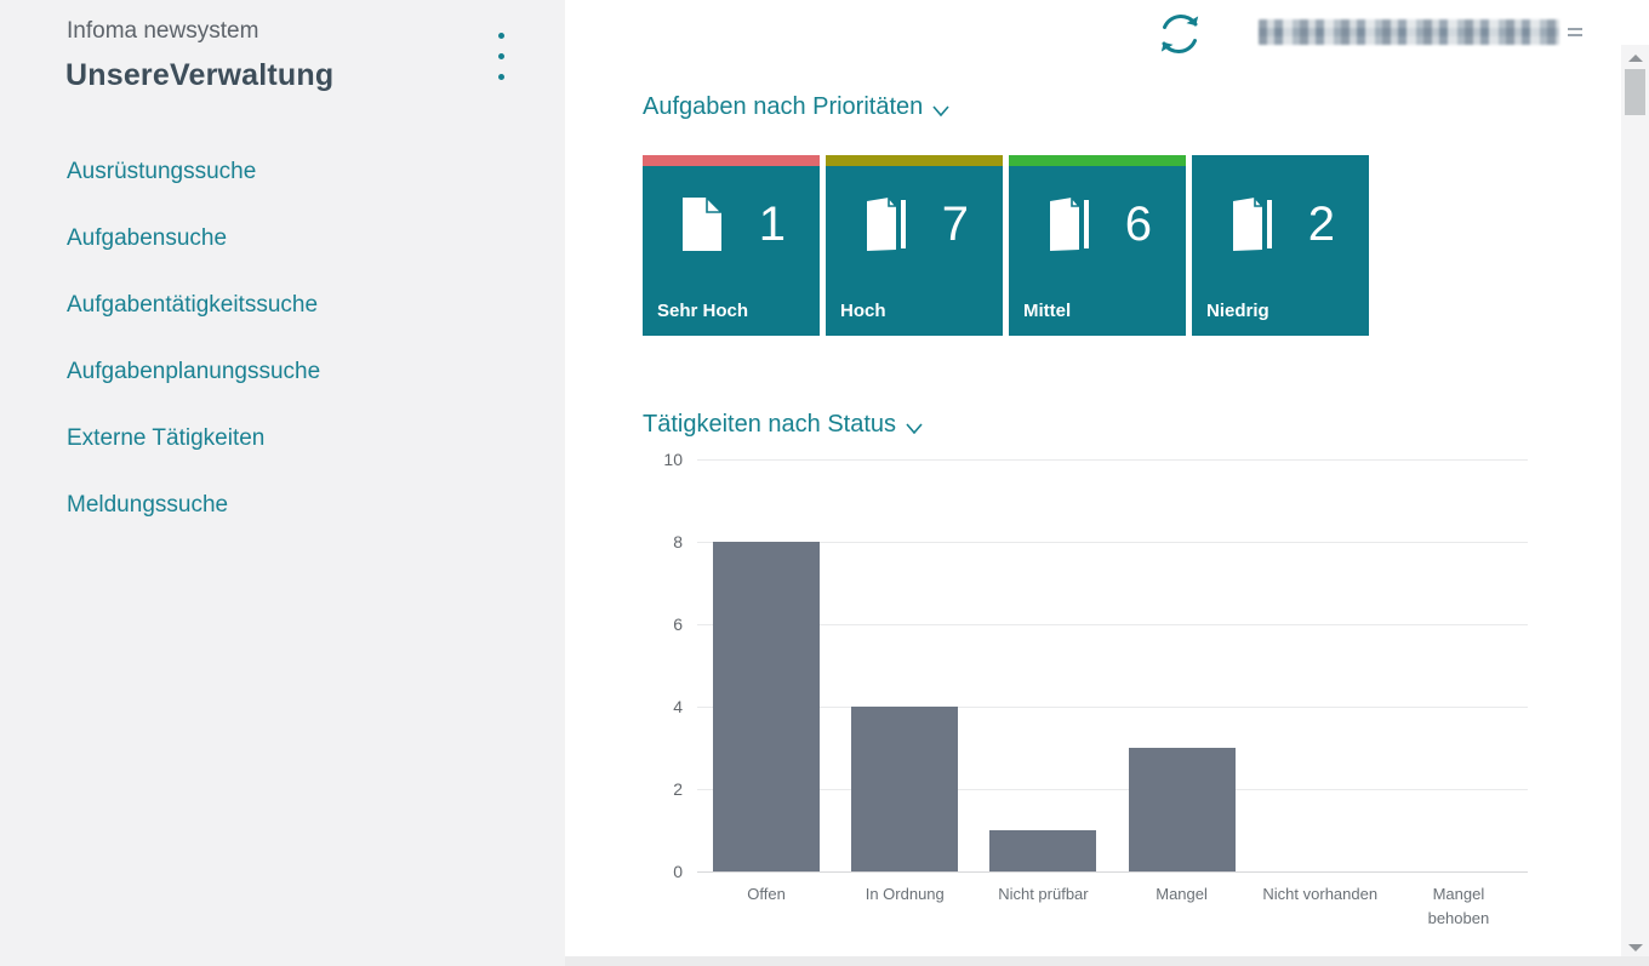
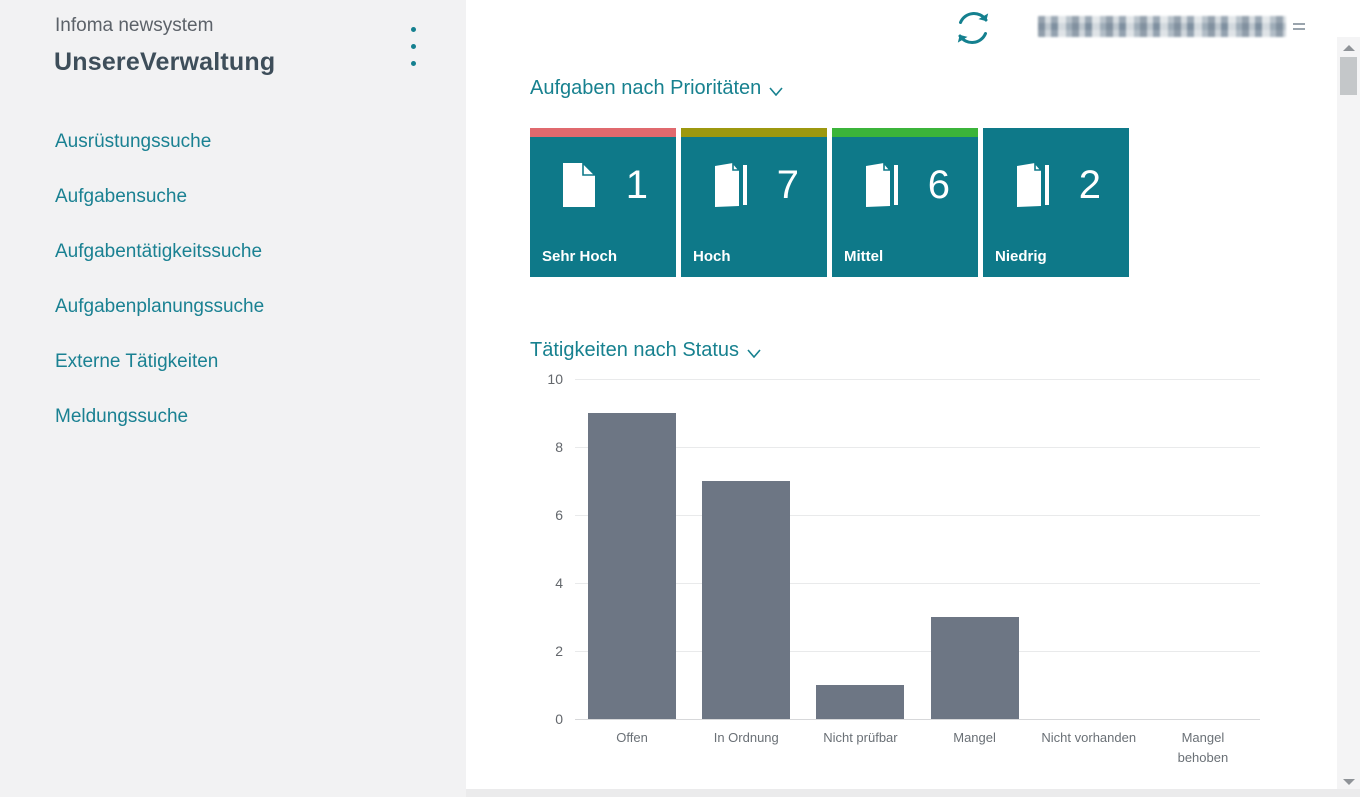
Offen: 8 -> 9
In Ordnung: 4 -> 7
